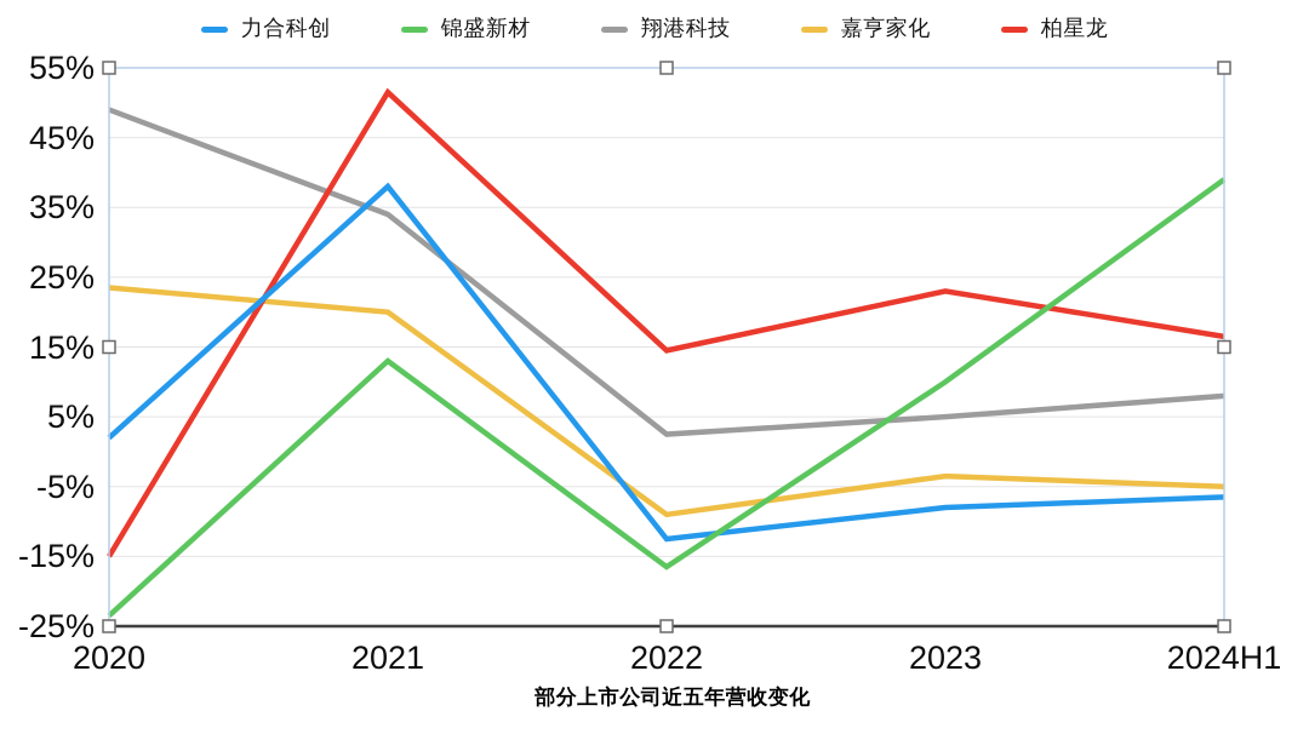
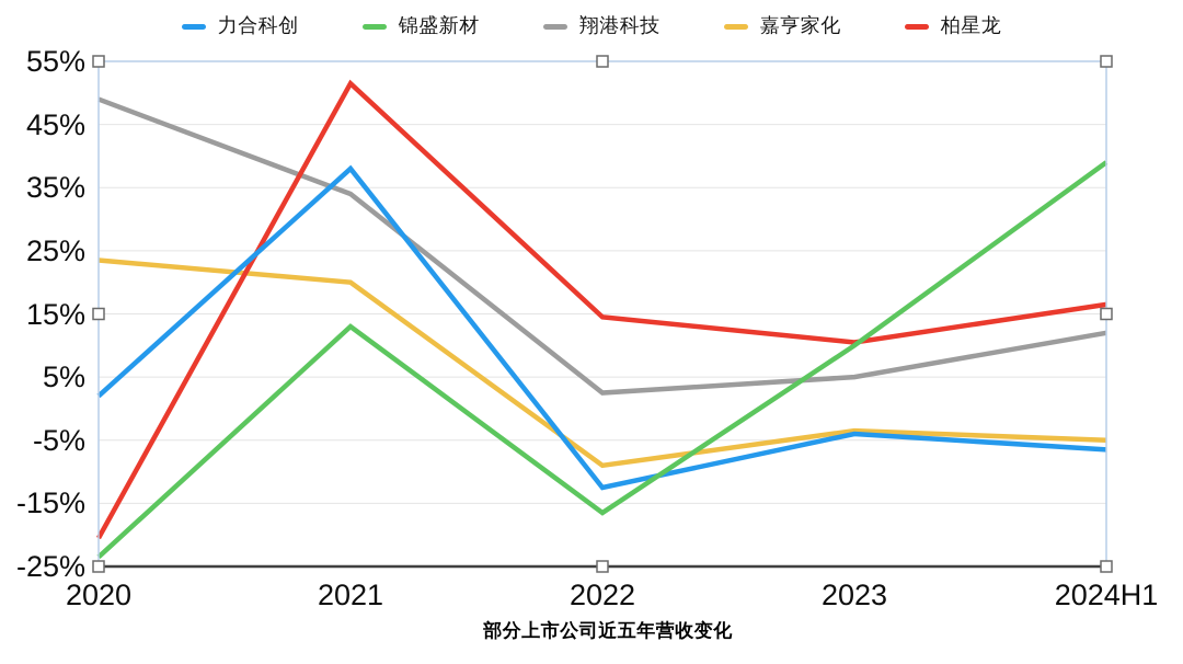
柏星龙/2020: -15% -> -20%
力合科创/2023: -8% -> -4%
柏星龙/2023: 23% -> 10%
翔港科技/2024H1: 8% -> 12%
